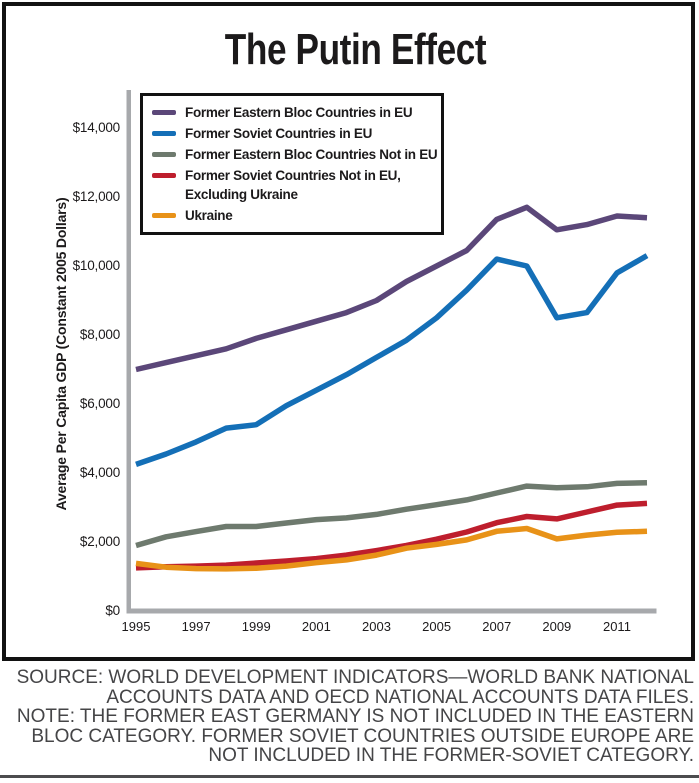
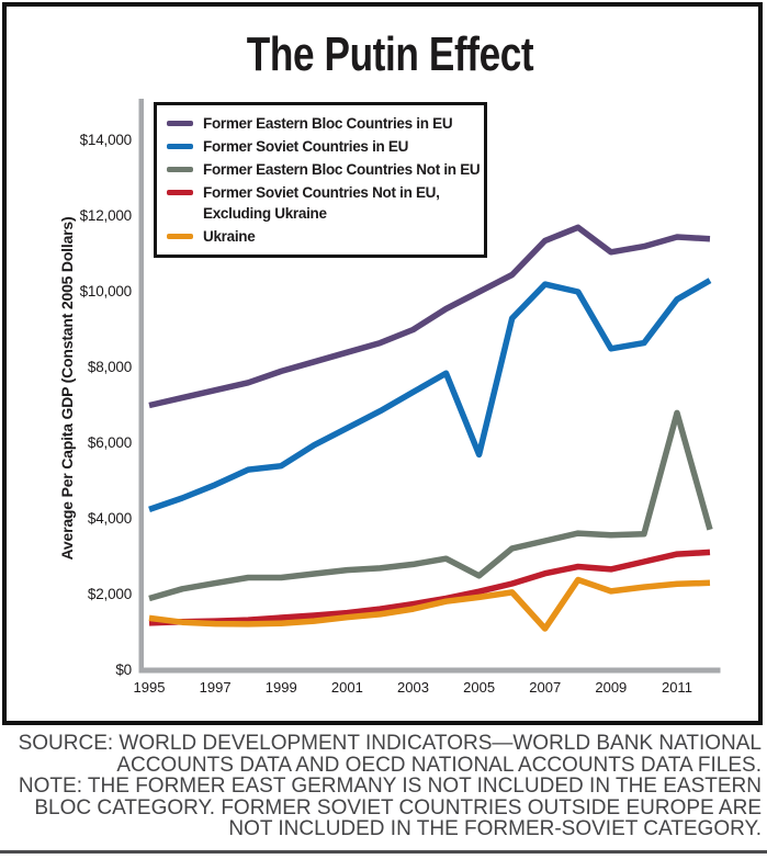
Former Soviet Countries in EU/2005: $8500 -> $5700
Former Eastern Bloc Countries Not in EU/2005: $3100 -> $2500
Ukraine/2007: $2300 -> $1100
Former Eastern Bloc Countries Not in EU/2011: $3700 -> $6800
